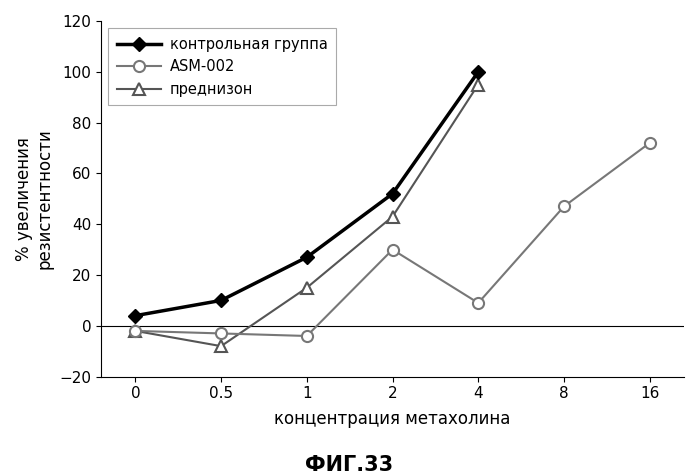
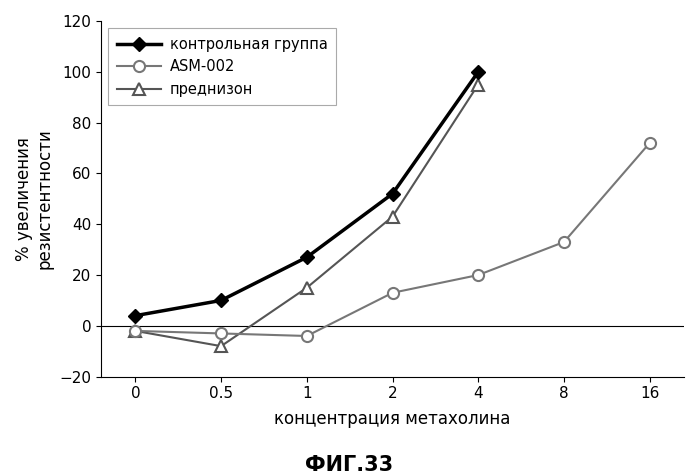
ASM-002/2: 30 -> 13
ASM-002/4: 9 -> 20
ASM-002/8: 47 -> 33
